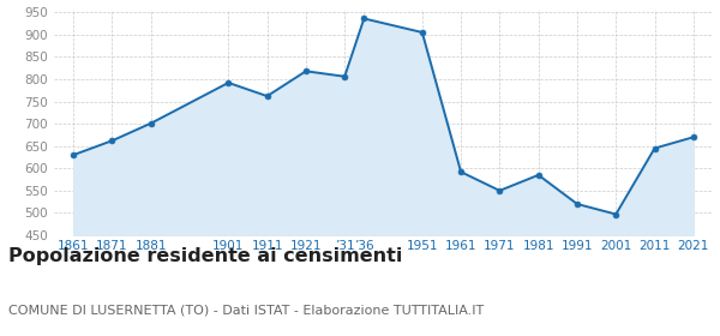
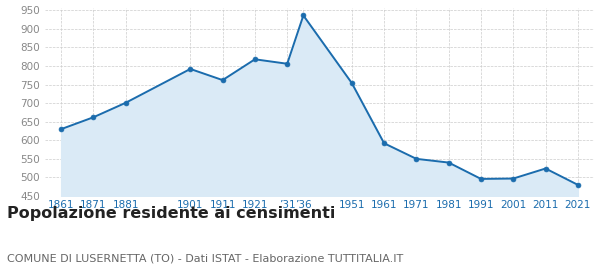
1951: 905 -> 754
1981: 585 -> 540
1991: 520 -> 496
2011: 645 -> 524
2021: 670 -> 480
